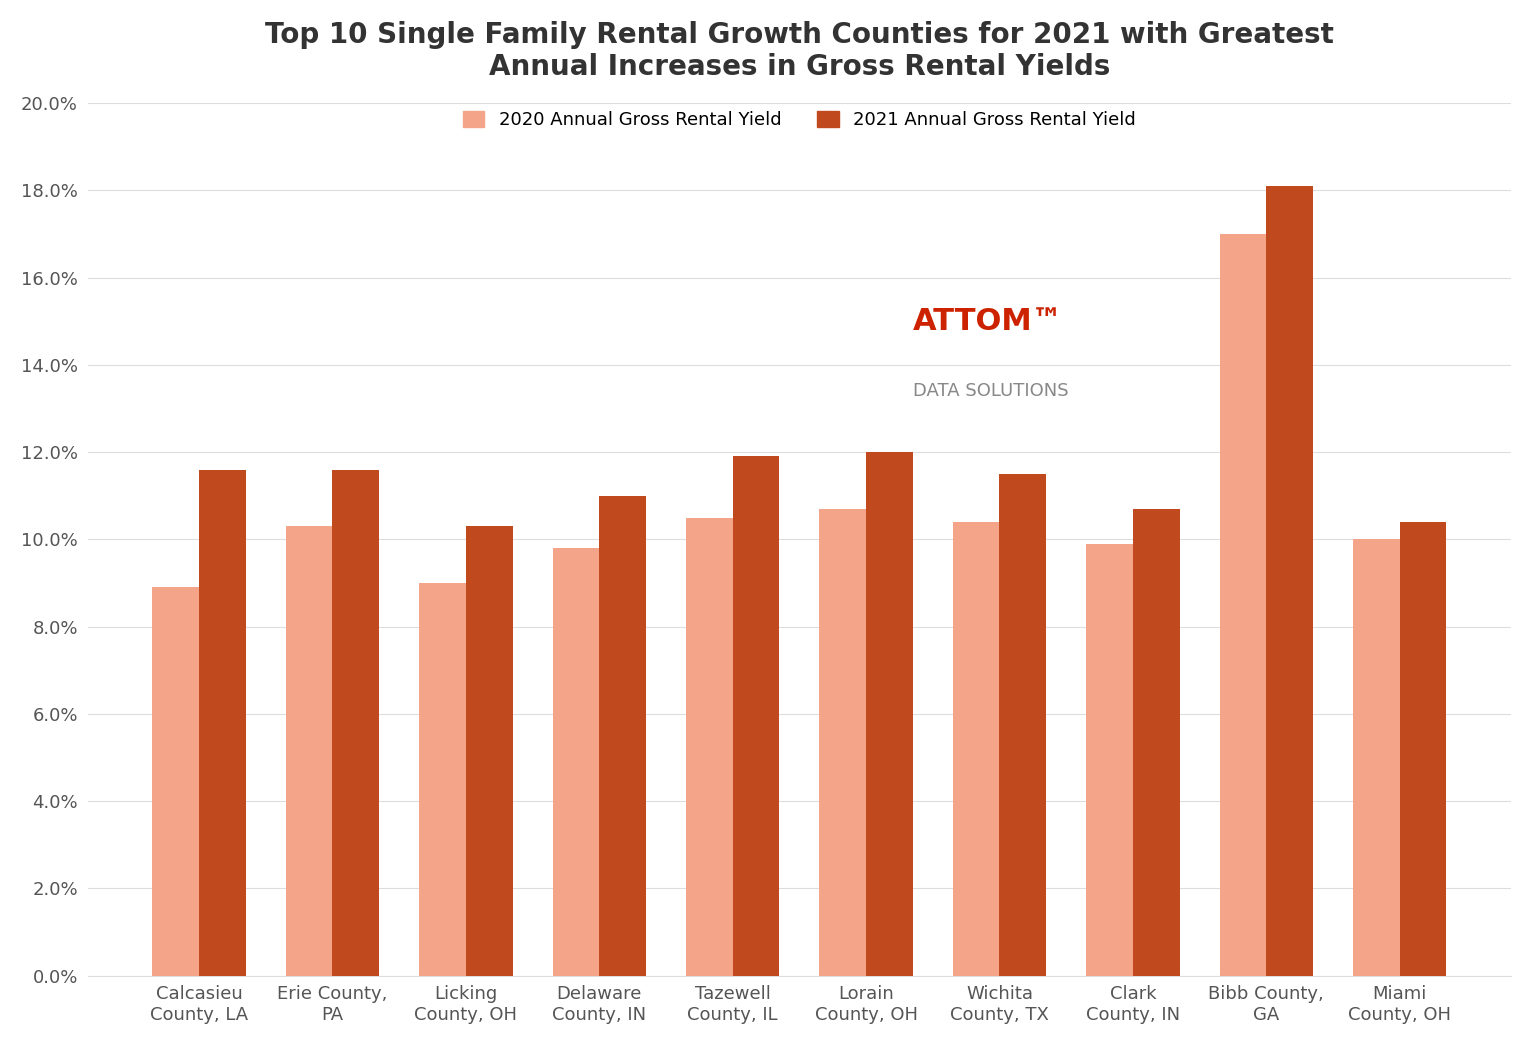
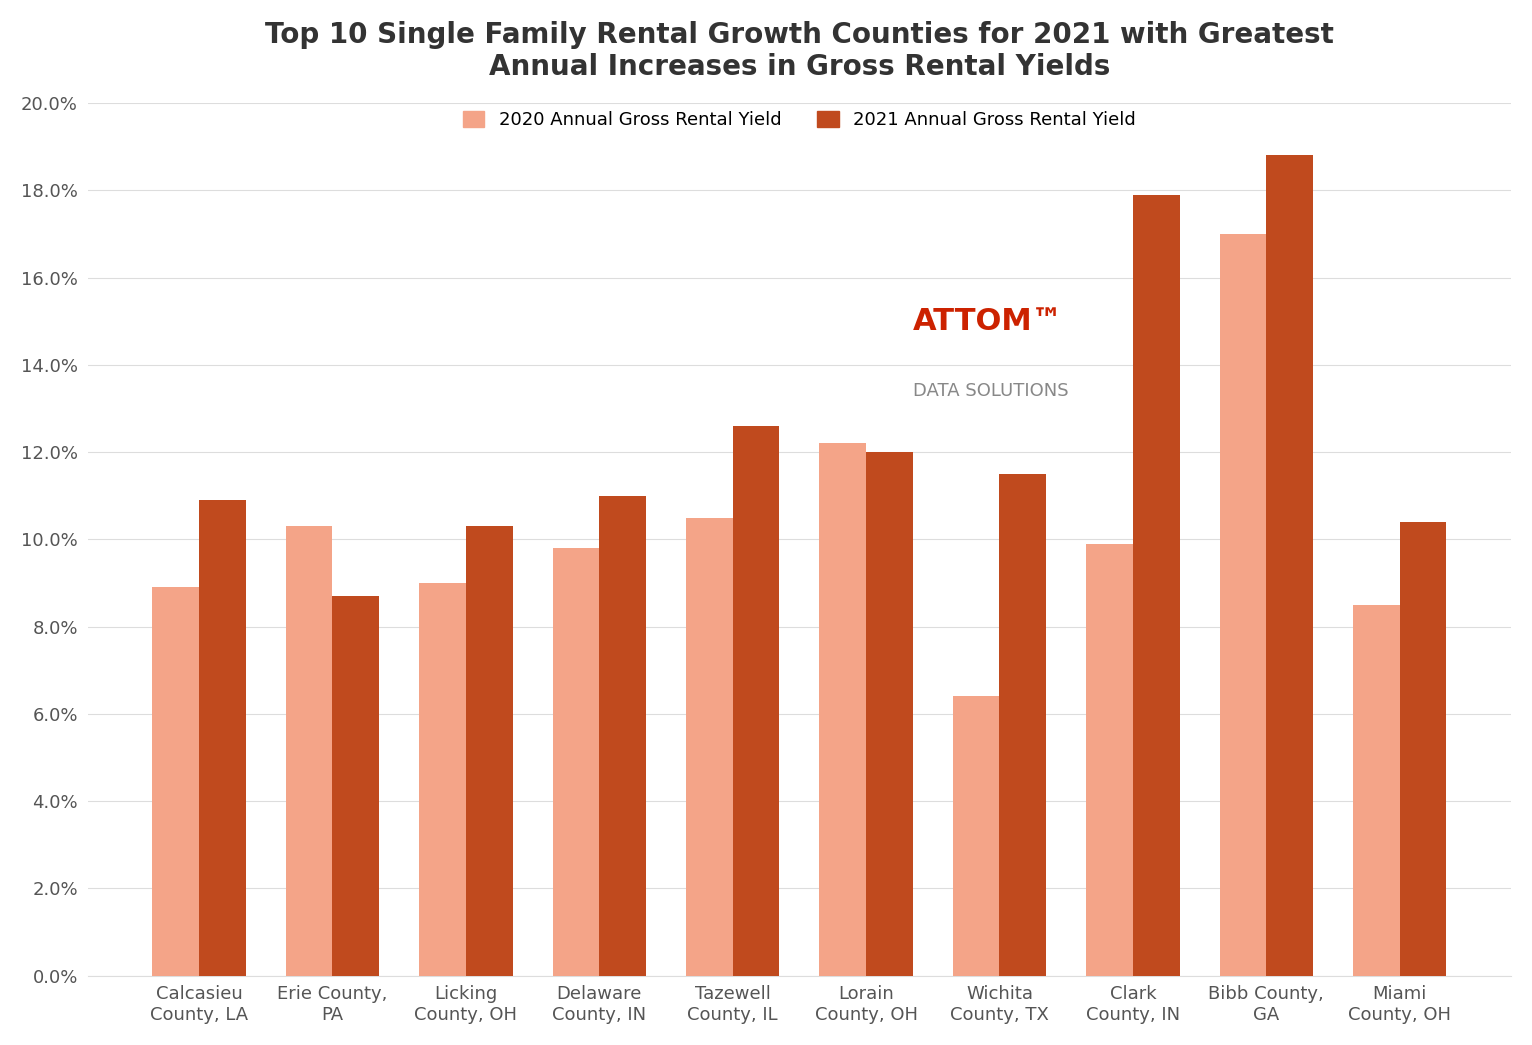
2021 Annual Gross Rental Yield/Calcasieu County, LA: 11.6% -> 10.9%
2021 Annual Gross Rental Yield/Erie County, PA: 11.6% -> 8.7%
2021 Annual Gross Rental Yield/Tazewell County, IL: 11.9% -> 12.6%
2020 Annual Gross Rental Yield/Lorain County, OH: 10.7% -> 12.2%
2020 Annual Gross Rental Yield/Wichita County, TX: 10.4% -> 6.4%
2021 Annual Gross Rental Yield/Clark County, IN: 10.7% -> 17.9%
2021 Annual Gross Rental Yield/Bibb County, GA: 18.1% -> 18.8%
2020 Annual Gross Rental Yield/Miami County, OH: 10.0% -> 8.5%
